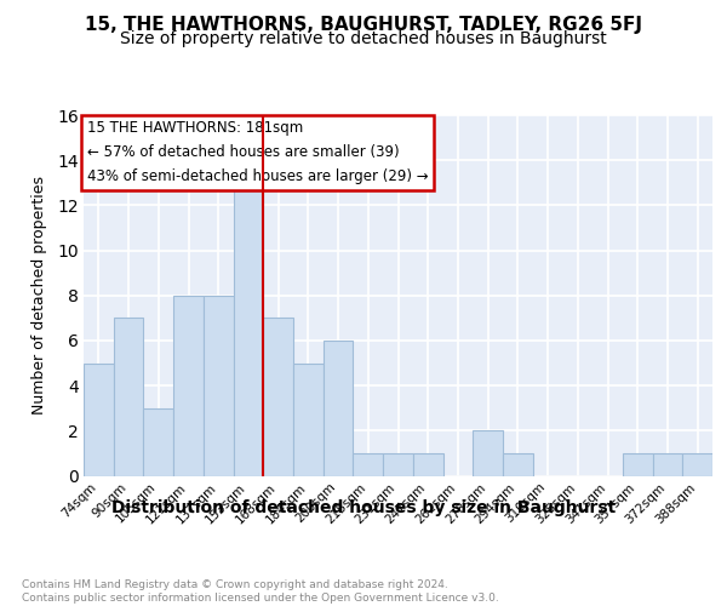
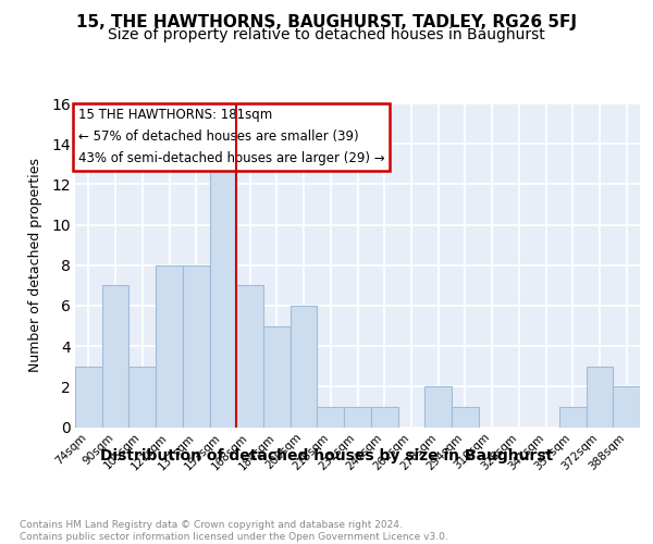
74sqm: 5 -> 3
372sqm: 1 -> 3
388sqm: 1 -> 2
